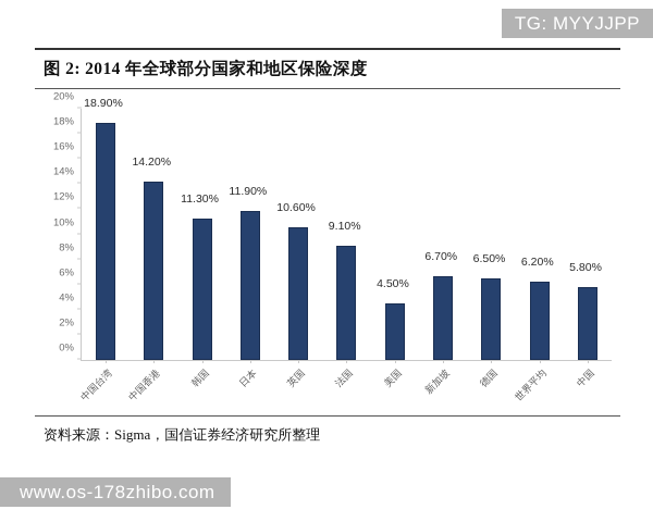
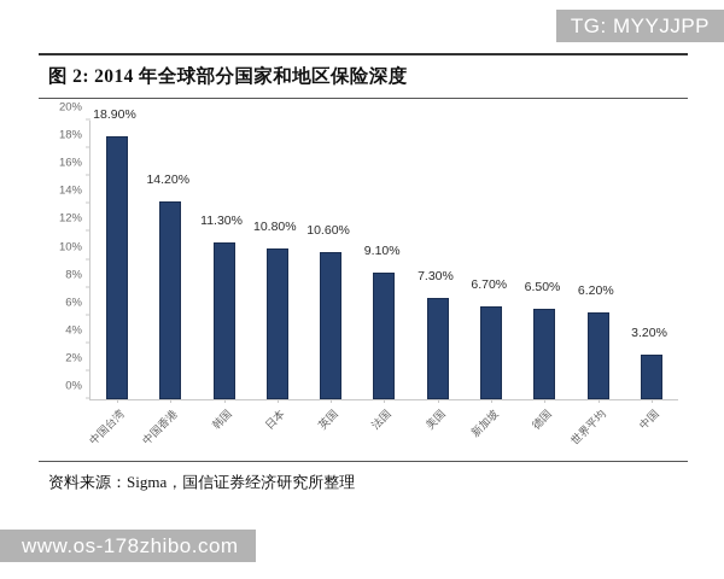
日本: 11.90% -> 10.80%
美国: 4.50% -> 7.30%
中国: 5.80% -> 3.20%
